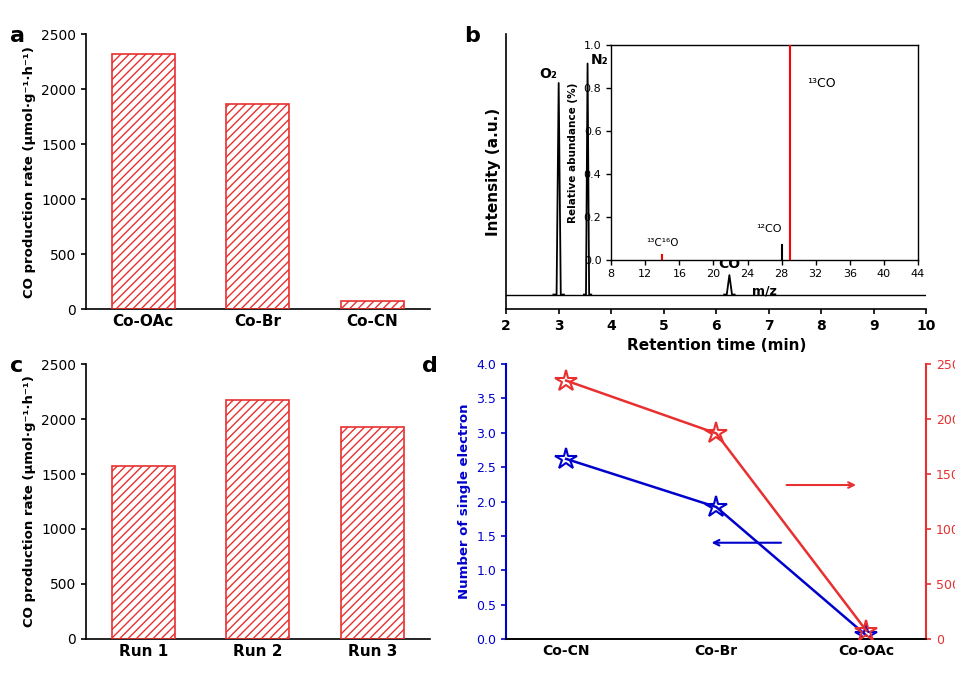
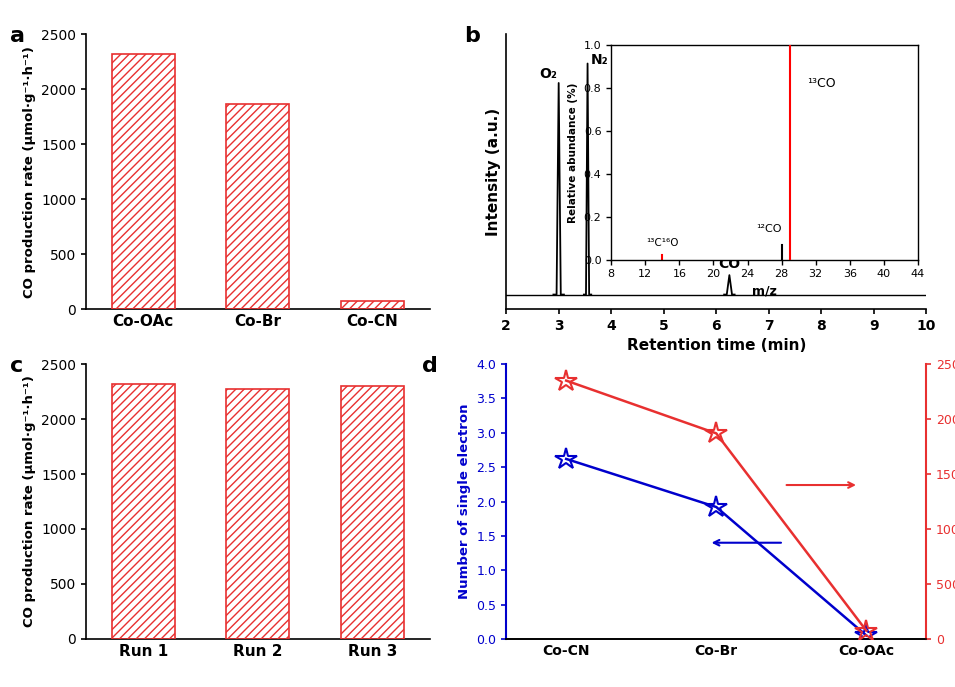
Run 1: 1570 -> 2320
Run 2: 2170 -> 2270
Run 3: 1930 -> 2300
